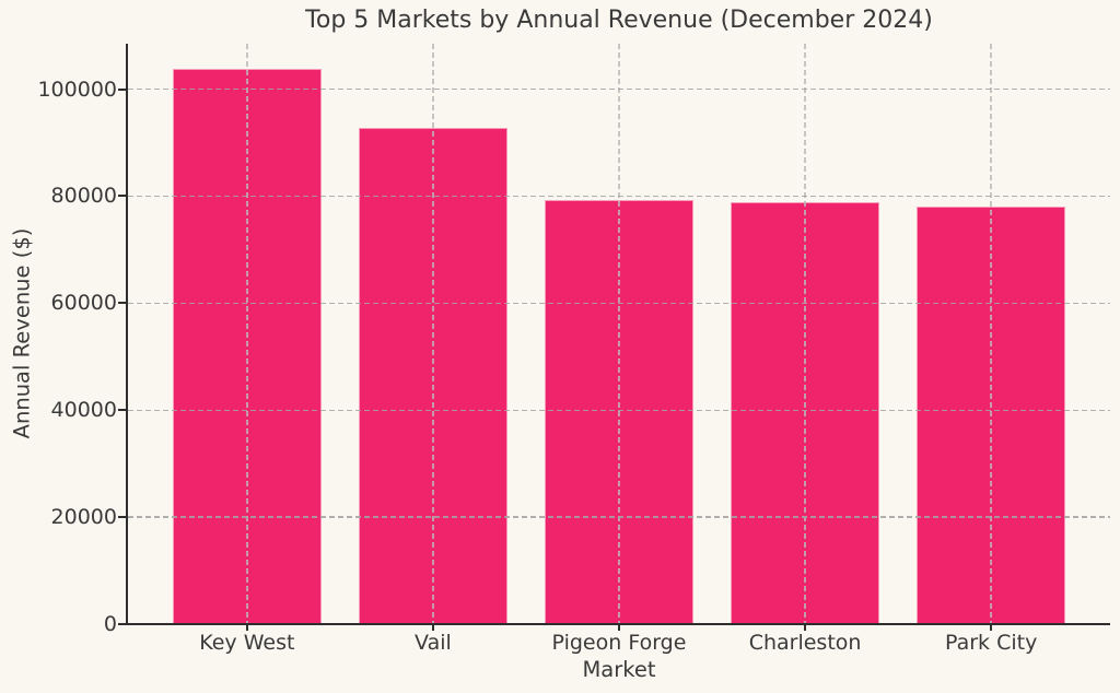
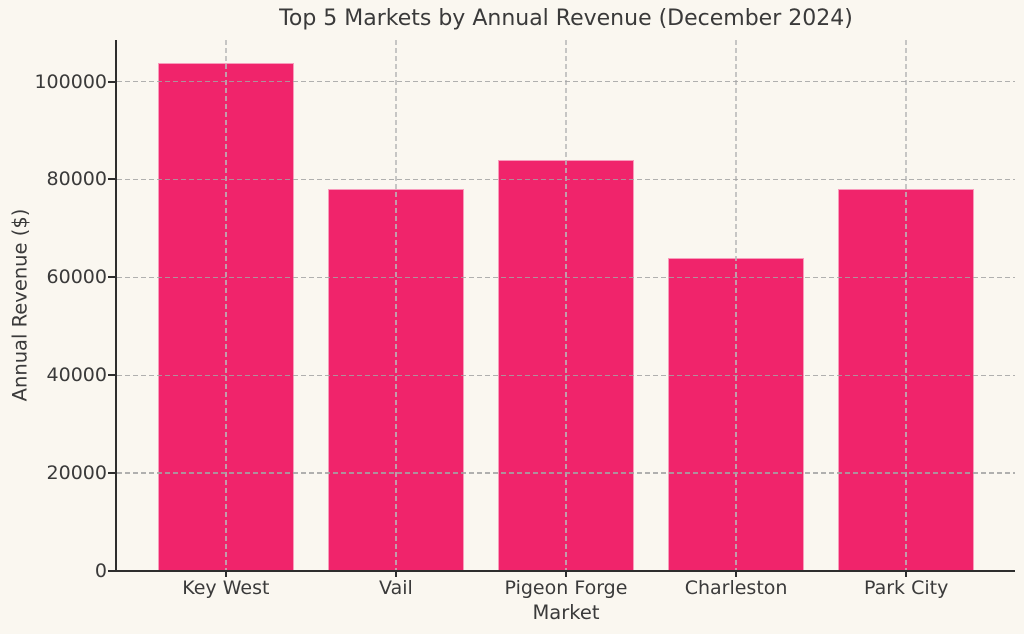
Vail: 93000 -> 78000
Pigeon Forge: 79000 -> 84000
Charleston: 79000 -> 64000
